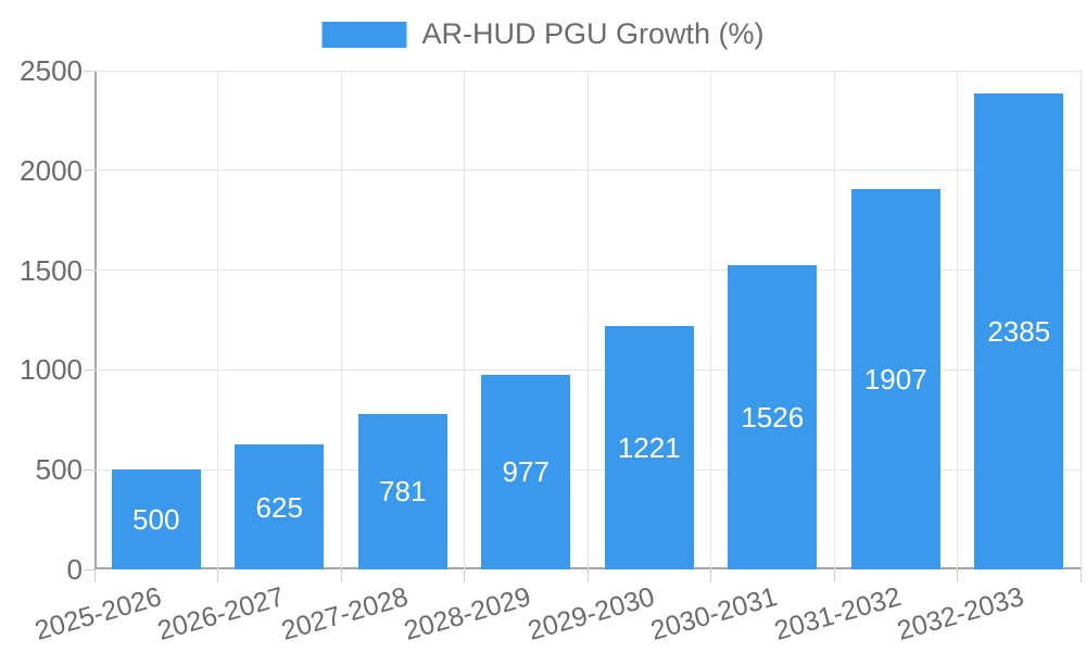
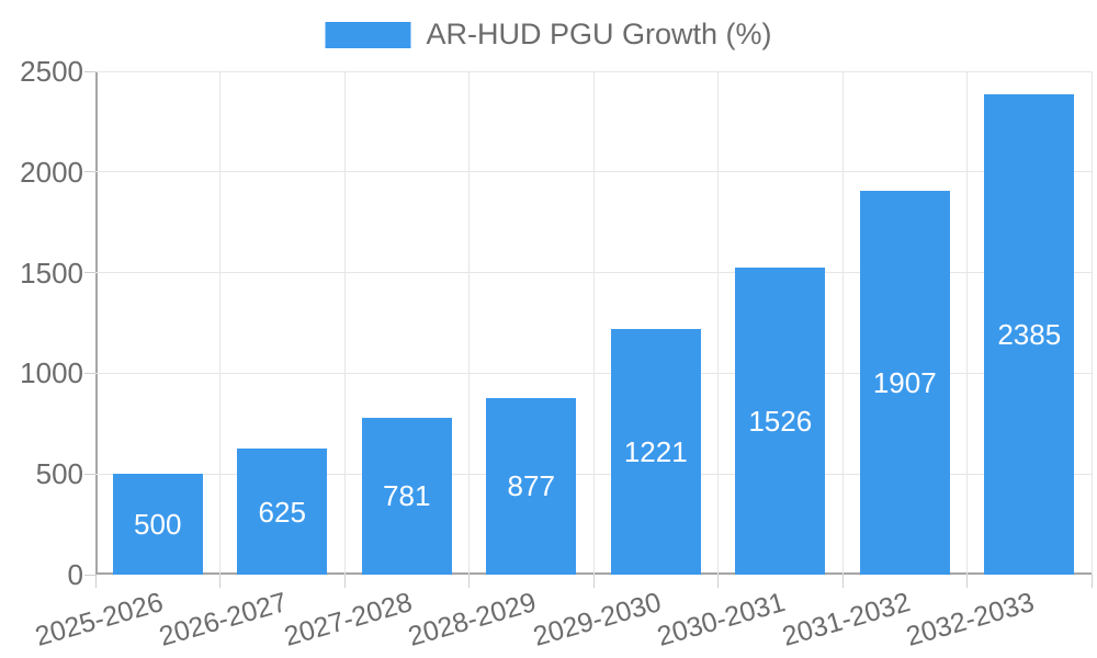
2028-2029: 977 -> 877
